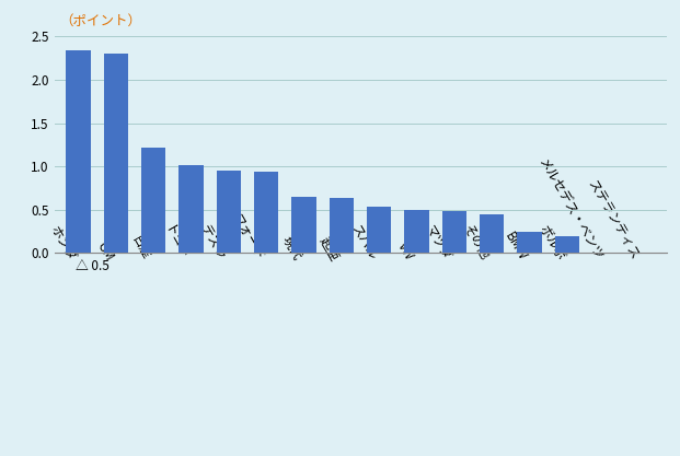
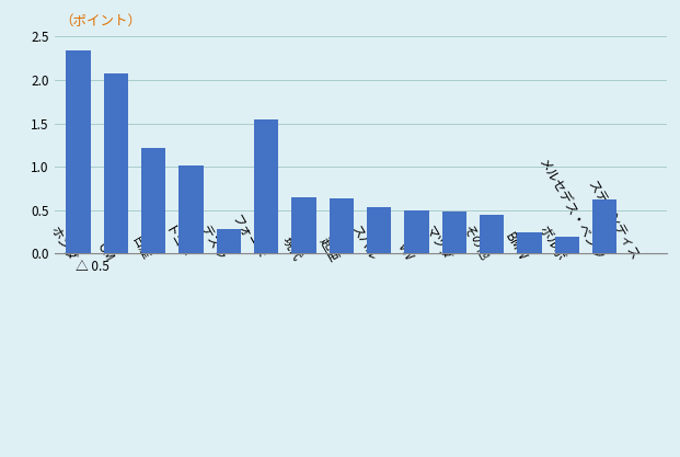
GM: 2.30 -> 2.08
テスラ: 0.95 -> 0.28
フォード: 0.94 -> 1.54
メルセデス・ベンツ: 0.01 -> 0.62
